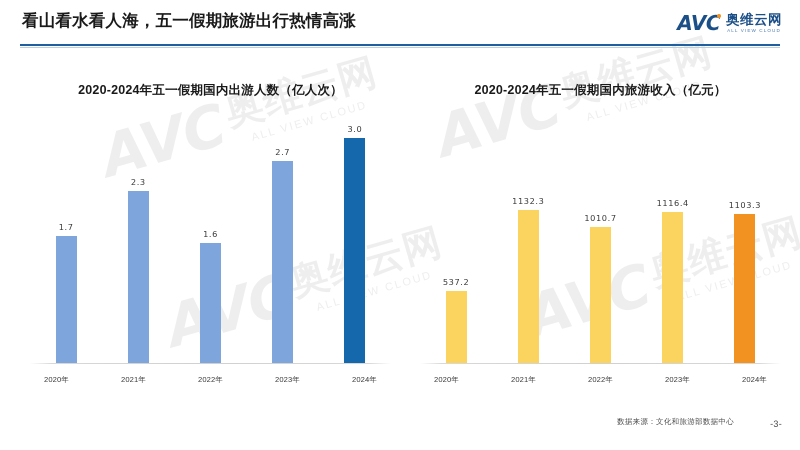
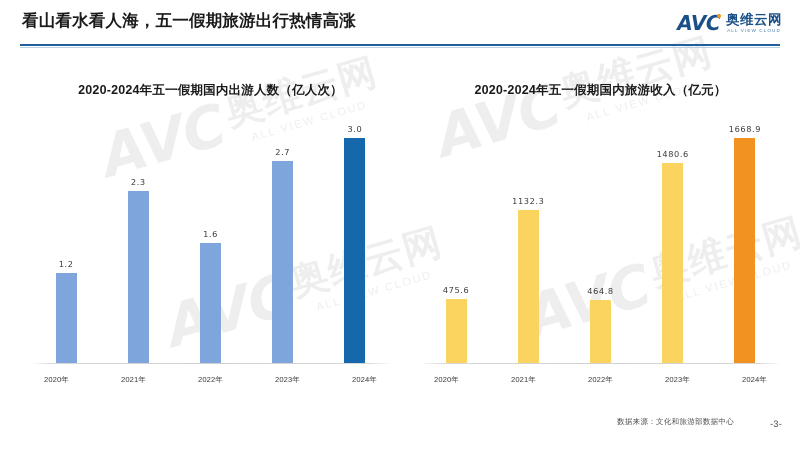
2020-2024年五一假期国内出游人数（亿人次）/2020年: 1.7 -> 1.2
2020-2024年五一假期国内旅游收入（亿元）/2020年: 537.2 -> 475.6
2020-2024年五一假期国内旅游收入（亿元）/2022年: 1010.7 -> 464.8
2020-2024年五一假期国内旅游收入（亿元）/2023年: 1116.4 -> 1480.6
2020-2024年五一假期国内旅游收入（亿元）/2024年: 1103.3 -> 1668.9
